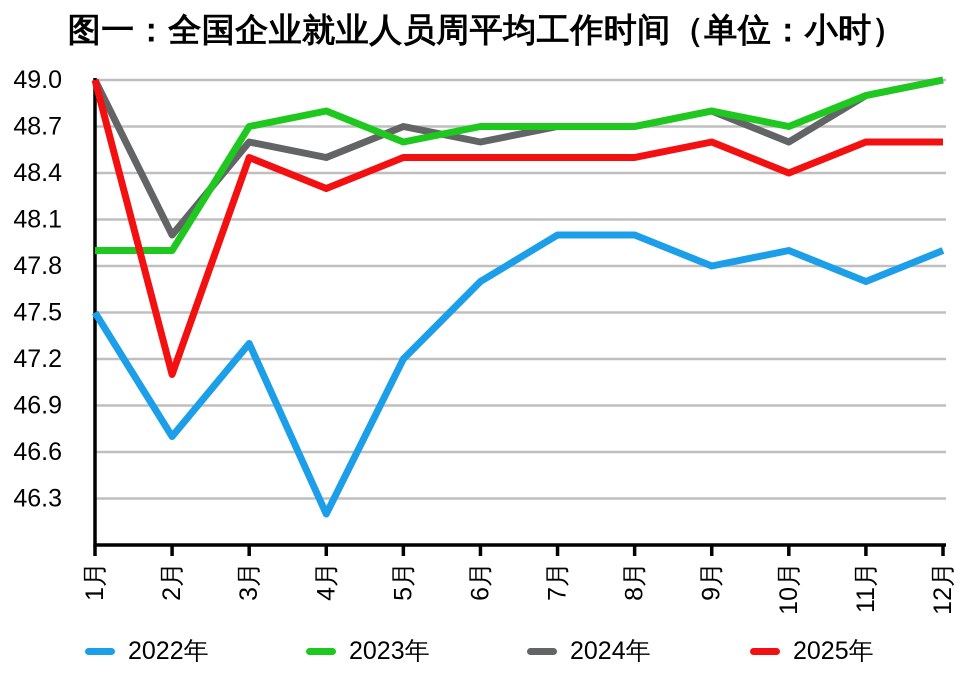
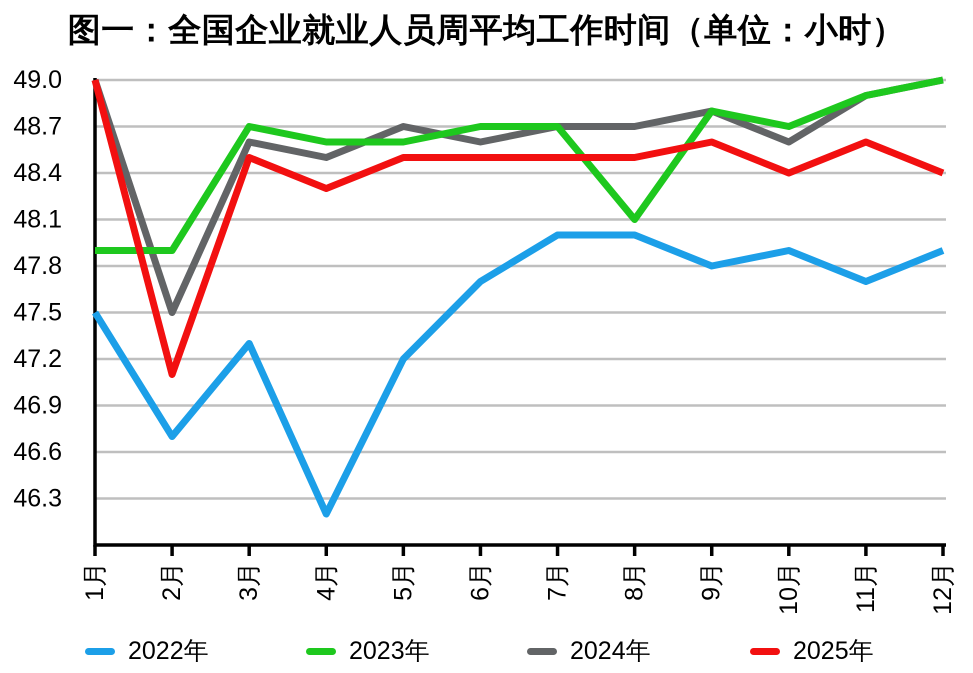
2024年/2月: 48.0 -> 47.5
2023年/4月: 48.8 -> 48.6
2023年/8月: 48.7 -> 48.1
2025年/12月: 48.6 -> 48.4
